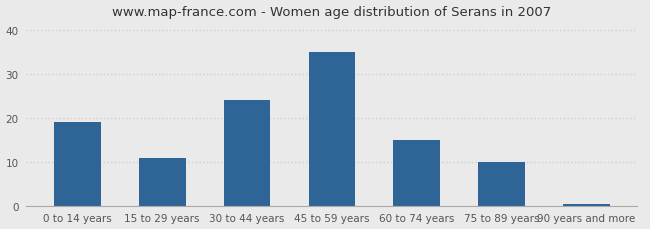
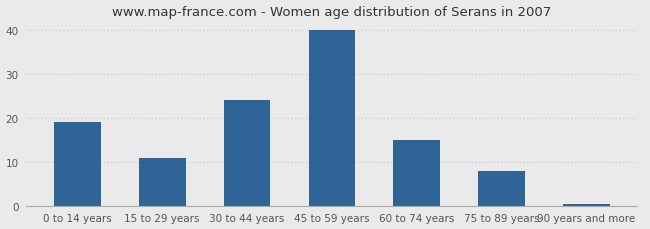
45 to 59 years: 35.0 -> 40.0
75 to 89 years: 10.0 -> 8.0
